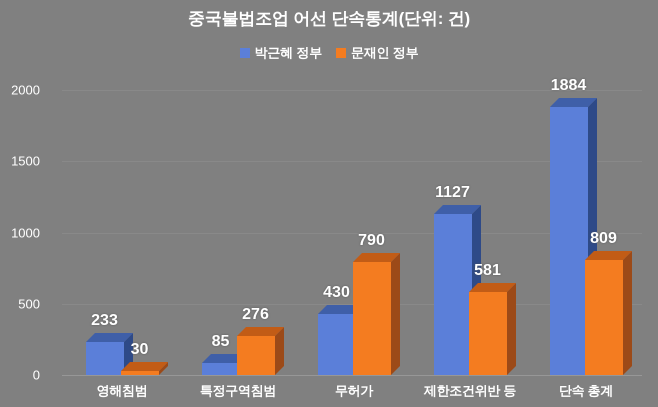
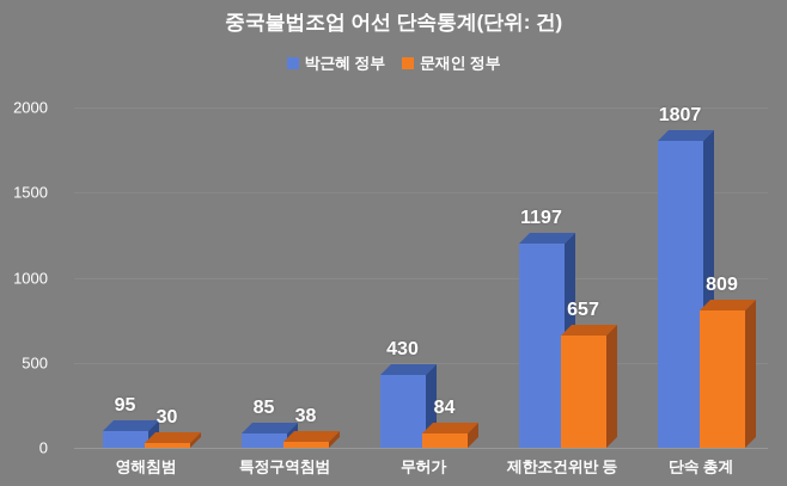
박근혜 정부/영해침범: 233 -> 95
문재인 정부/특정구역침범: 276 -> 38
문재인 정부/무허가: 790 -> 84
박근혜 정부/제한조건위반 등: 1127 -> 1197
문재인 정부/제한조건위반 등: 581 -> 657
박근혜 정부/단속 총계: 1884 -> 1807
